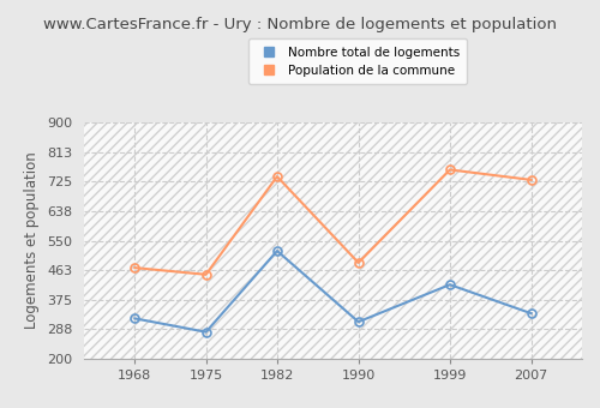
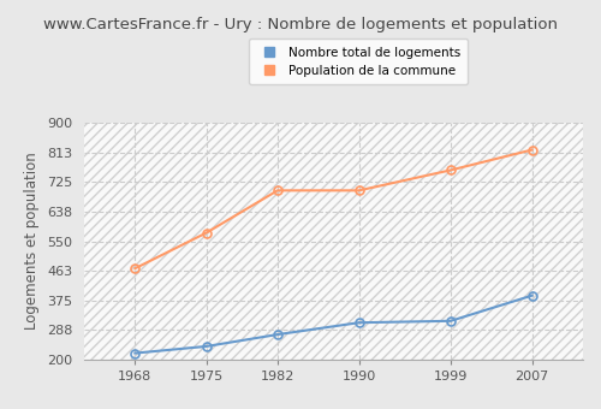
Nombre total de logements/1968: 320 -> 220
Nombre total de logements/1975: 280 -> 240
Population de la commune/1975: 450 -> 575
Nombre total de logements/1982: 520 -> 275
Population de la commune/1982: 740 -> 700
Population de la commune/1990: 485 -> 700
Nombre total de logements/1999: 420 -> 315
Nombre total de logements/2007: 335 -> 390
Population de la commune/2007: 730 -> 820
